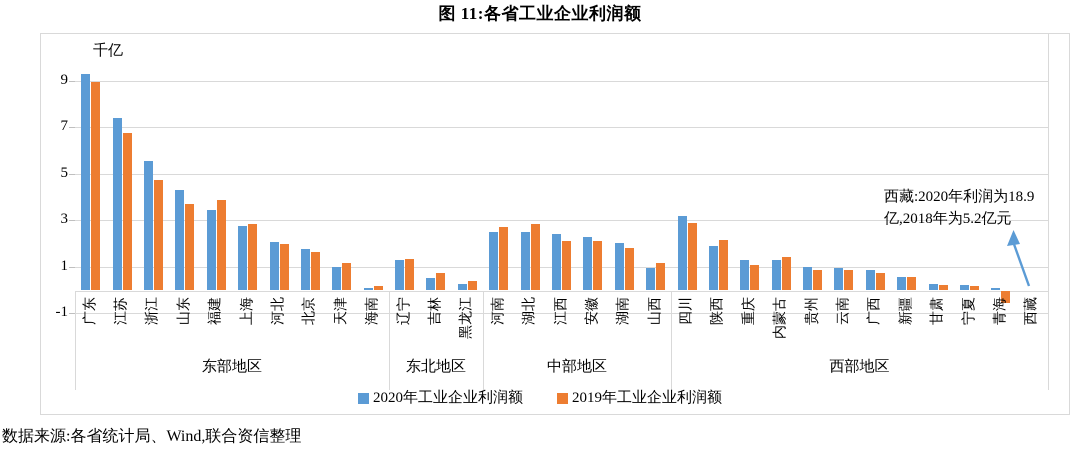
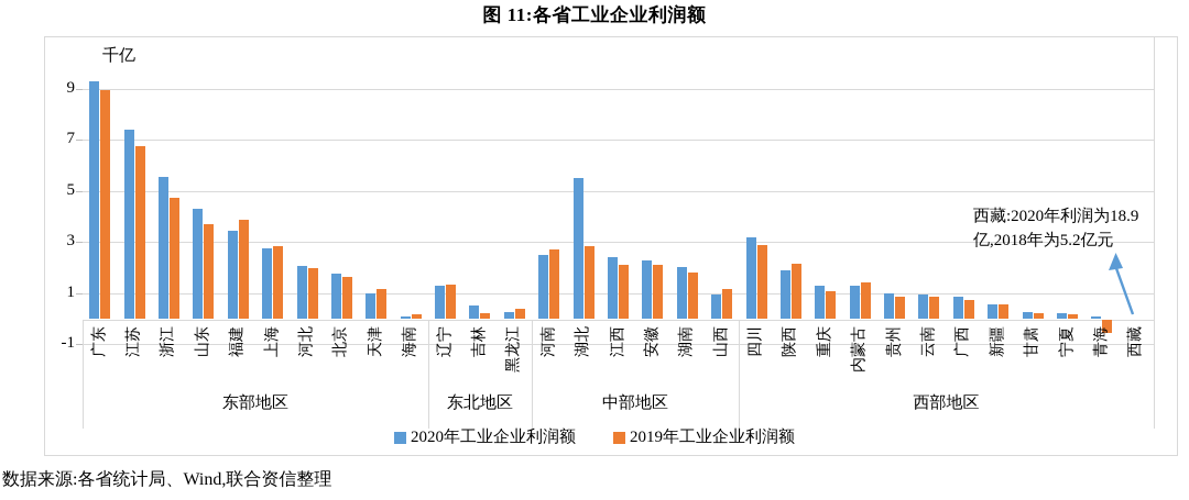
2019年工业企业利润额/吉林: 0.7 -> 0.2
2020年工业企业利润额/湖北: 2.5 -> 5.5
